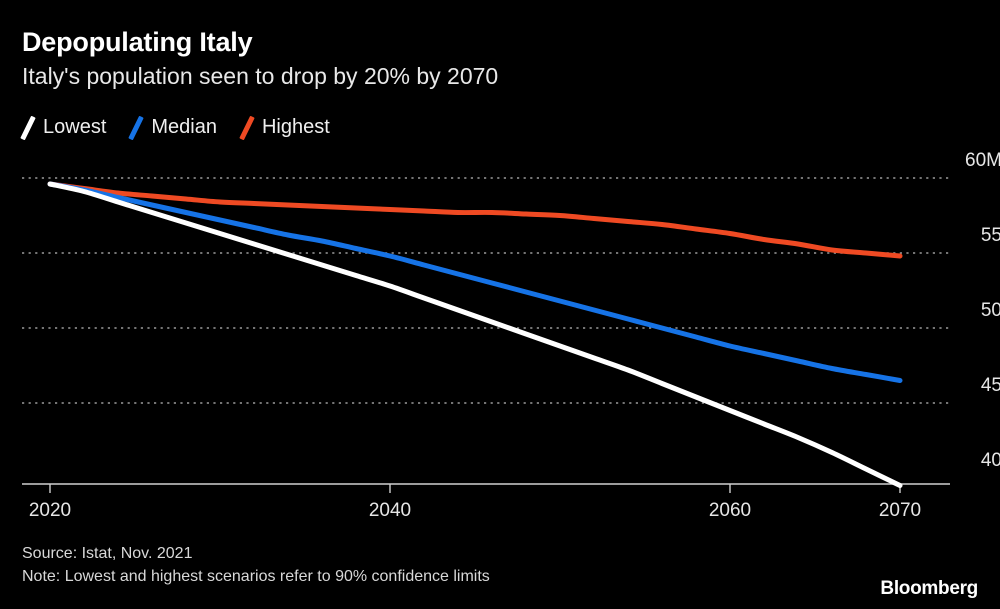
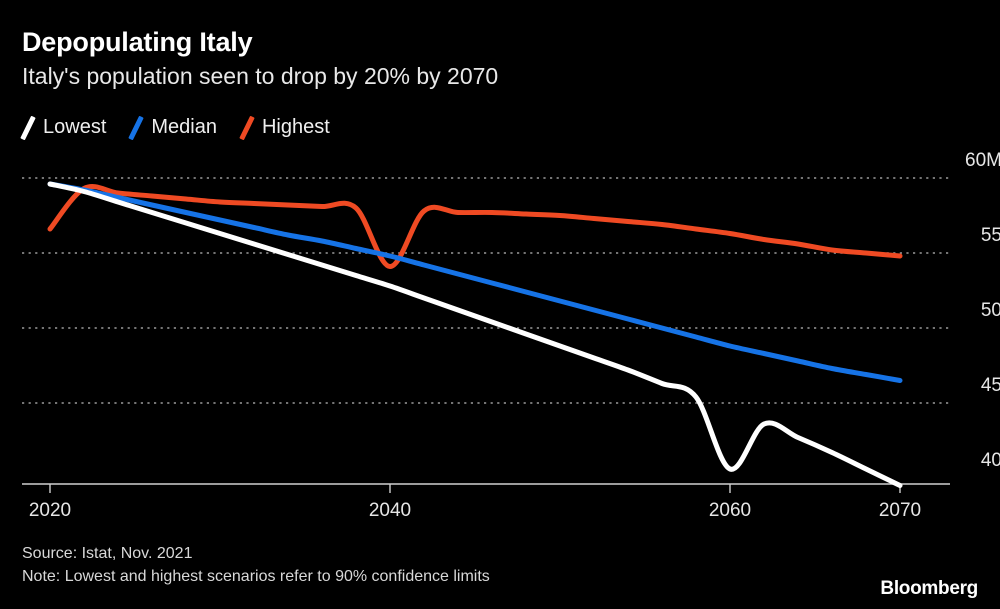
Highest/2020: 59.6M -> 56.6M
Highest/2040: 57.9M -> 54.1M
Lowest/2060: 44.5M -> 40.6M
